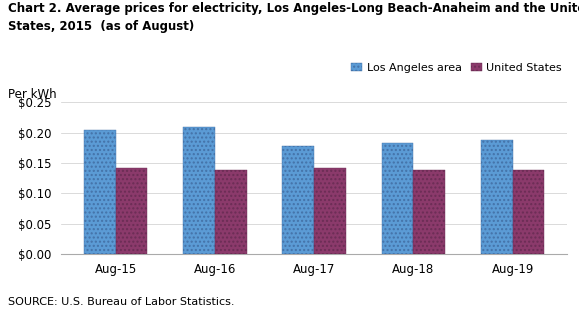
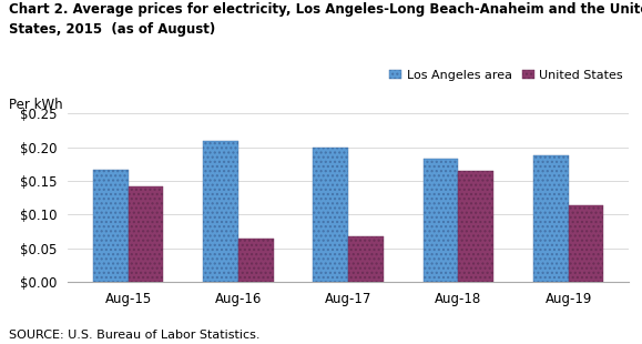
Los Angeles area/Aug-15: $0.204 -> $0.166
United States/Aug-16: $0.138 -> $0.064
Los Angeles area/Aug-17: $0.178 -> $0.200
United States/Aug-17: $0.142 -> $0.068
United States/Aug-18: $0.138 -> $0.164
United States/Aug-19: $0.138 -> $0.114
